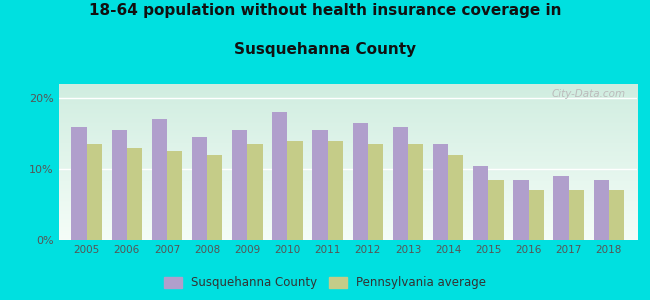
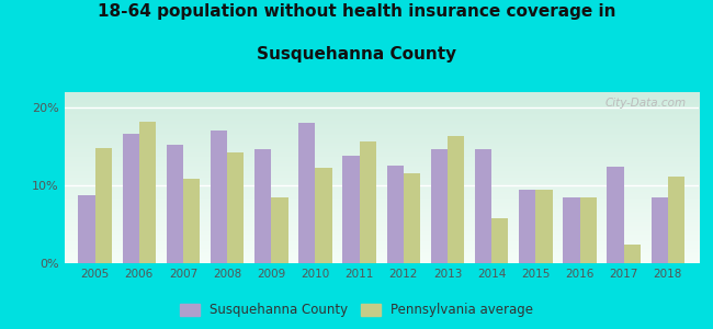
Susquehanna County/2005: 16.0% -> 8.8%
Pennsylvania average/2005: 13.5% -> 14.8%
Susquehanna County/2006: 15.5% -> 16.6%
Pennsylvania average/2006: 13.0% -> 18.2%
Susquehanna County/2007: 17.0% -> 15.2%
Pennsylvania average/2007: 12.5% -> 10.8%
Susquehanna County/2008: 14.5% -> 17.0%
Pennsylvania average/2008: 12.0% -> 14.2%
Susquehanna County/2009: 15.5% -> 14.6%
Pennsylvania average/2009: 13.5% -> 8.4%
Pennsylvania average/2010: 14.0% -> 12.2%
Susquehanna County/2011: 15.5% -> 13.8%
Pennsylvania average/2011: 14.0% -> 15.6%
Susquehanna County/2012: 16.5% -> 12.6%
Pennsylvania average/2012: 13.5% -> 11.6%
Susquehanna County/2013: 16.0% -> 14.6%
Pennsylvania average/2013: 13.5% -> 16.4%
Susquehanna County/2014: 13.5% -> 14.6%
Pennsylvania average/2014: 12.0% -> 5.8%
Susquehanna County/2015: 10.5% -> 9.4%
Pennsylvania average/2015: 8.5% -> 9.4%
Pennsylvania average/2016: 7.0% -> 8.4%
Susquehanna County/2017: 9.0% -> 12.4%
Pennsylvania average/2017: 7.0% -> 2.4%
Pennsylvania average/2018: 7.0% -> 11.2%
